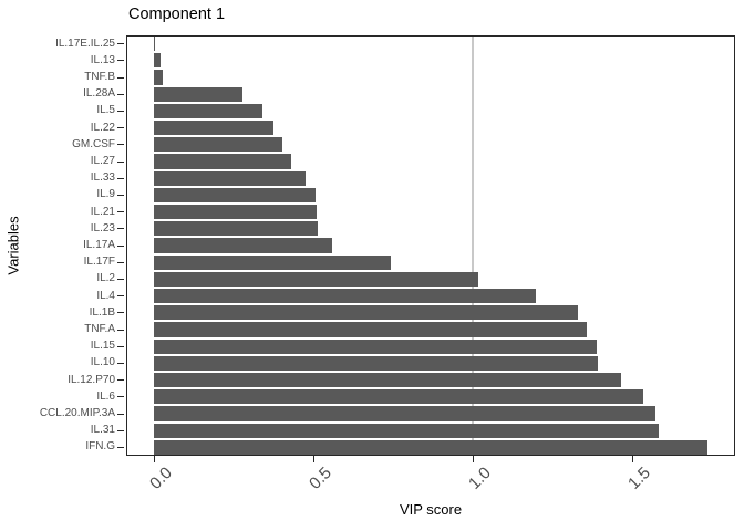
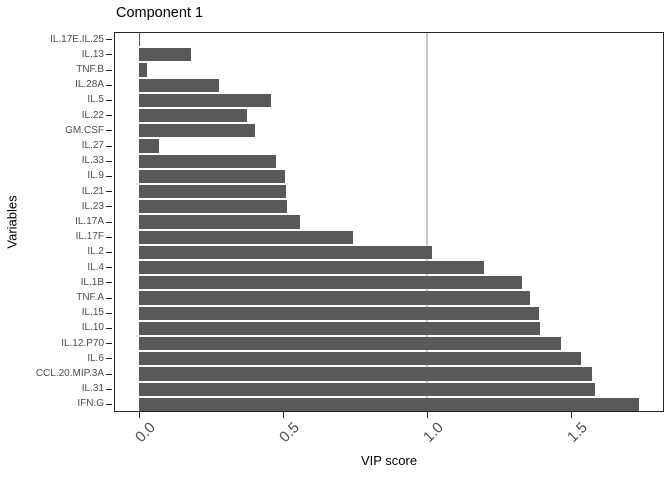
IL.13: 0.02 -> 0.18
IL.5: 0.34 -> 0.46
IL.27: 0.43 -> 0.07
